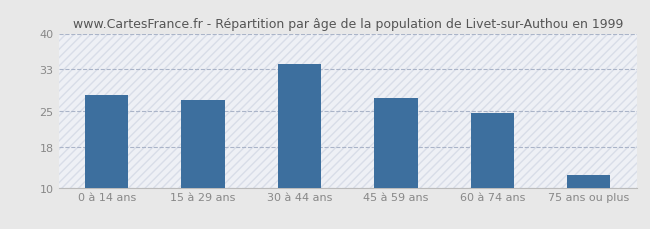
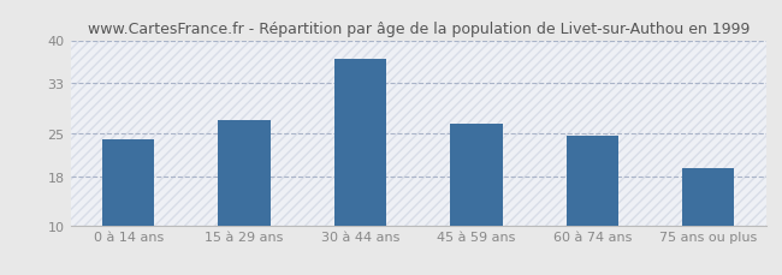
0 à 14 ans: 28.0 -> 24.0
30 à 44 ans: 34.0 -> 37.0
45 à 59 ans: 27.5 -> 26.4
75 ans ou plus: 12.5 -> 19.2
